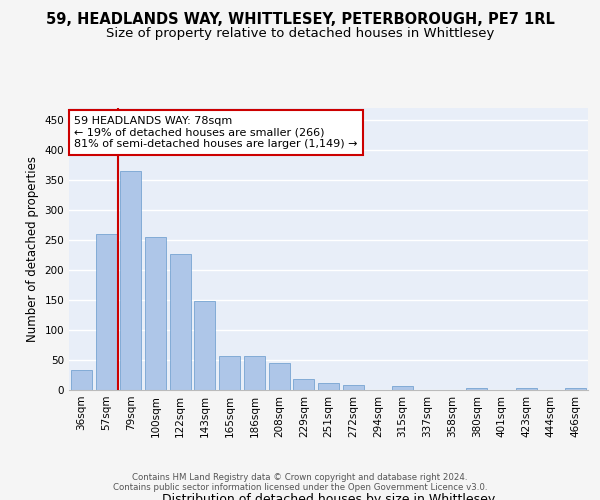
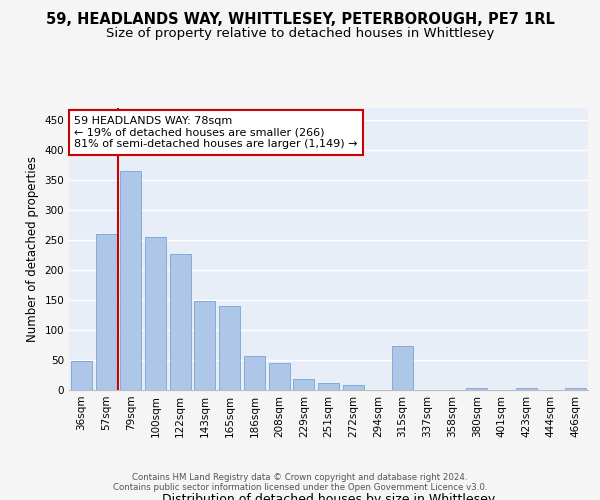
36sqm: 33 -> 48
165sqm: 57 -> 140
315sqm: 6 -> 74
